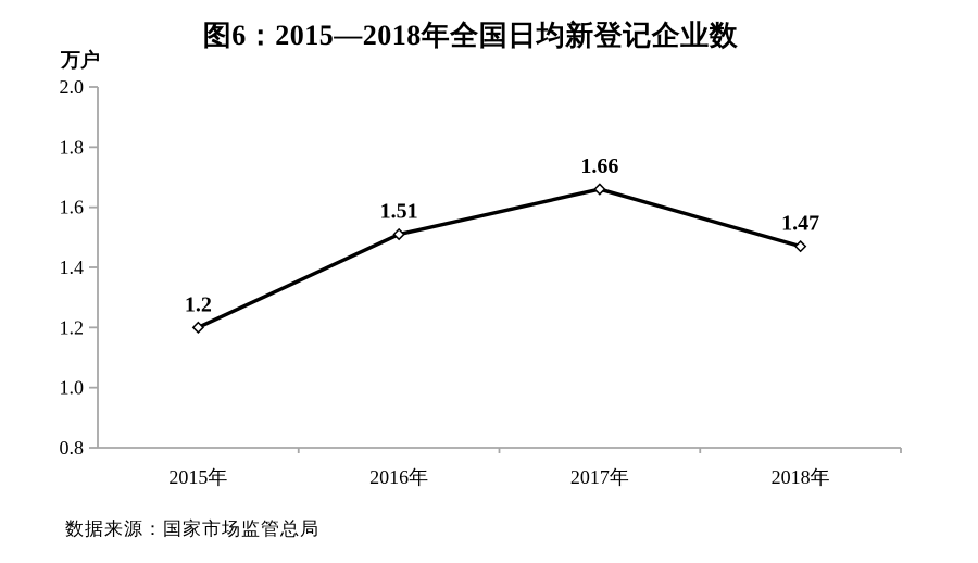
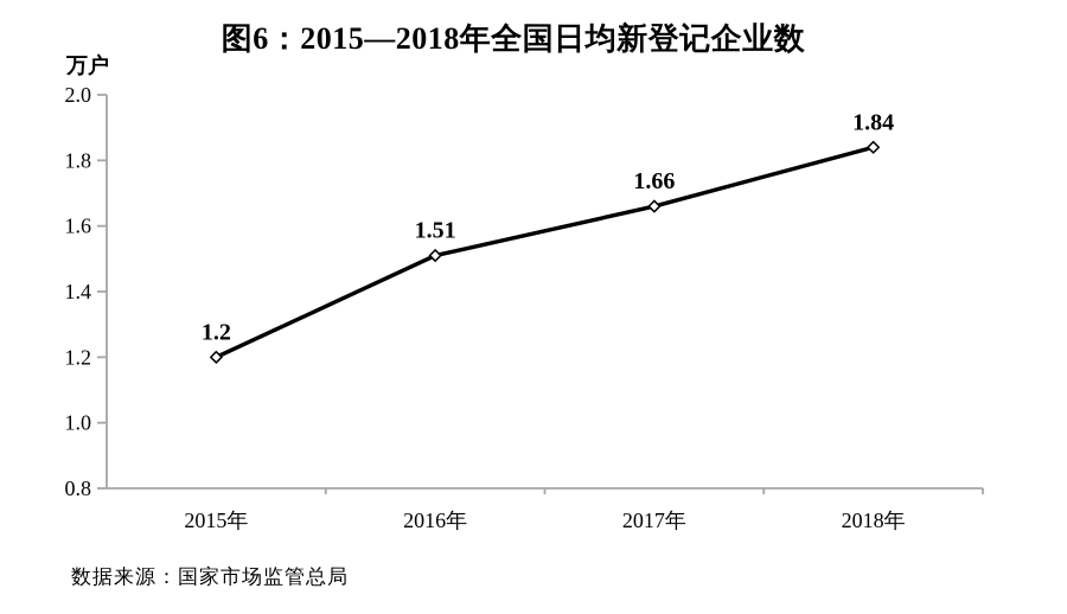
2018年: 1.47 -> 1.84
